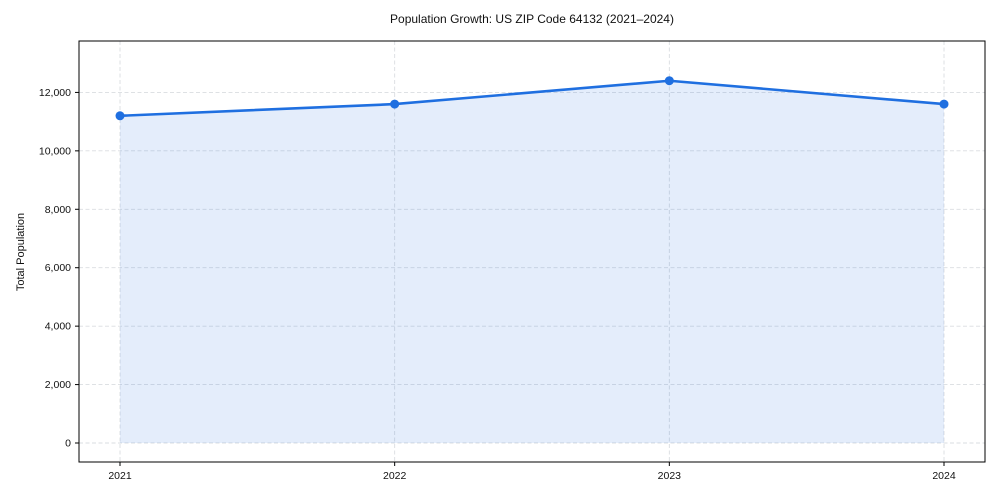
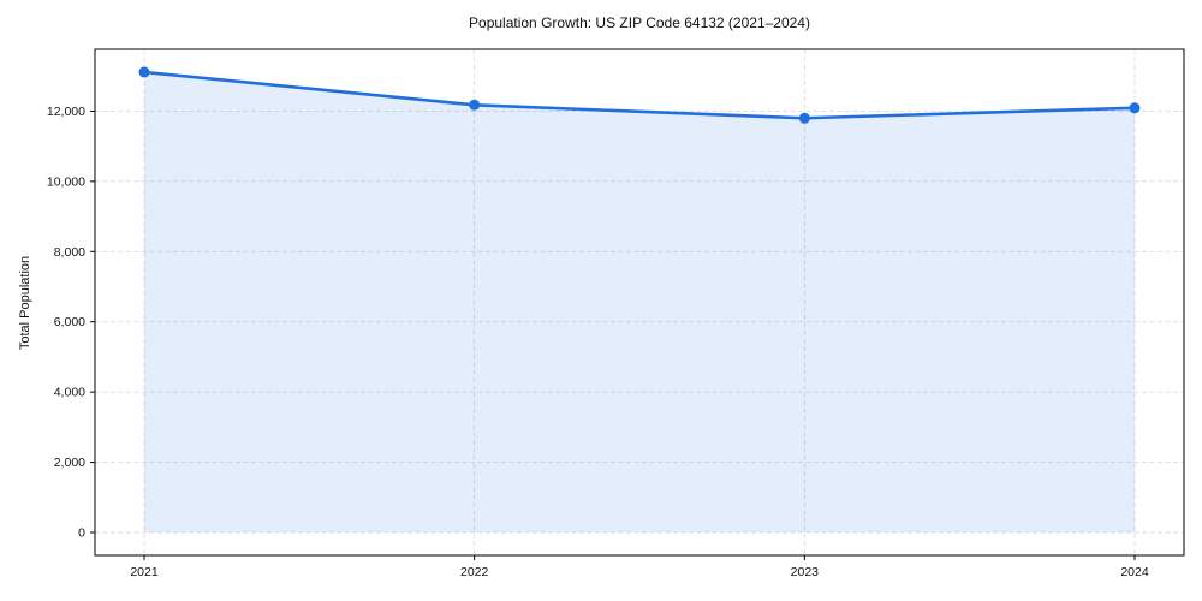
2021: 11200 -> 13100
2022: 11600 -> 12200
2023: 12400 -> 11800
2024: 11600 -> 12100
